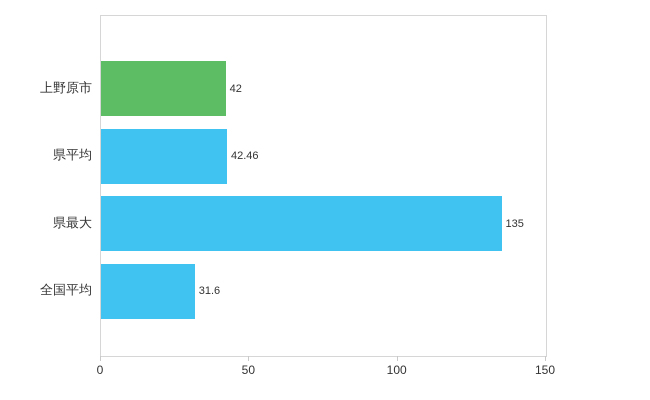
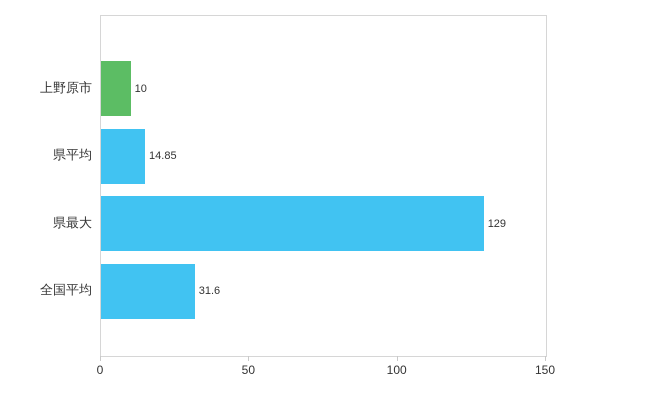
上野原市: 42 -> 10
県平均: 42.46 -> 14.85
県最大: 135 -> 129
